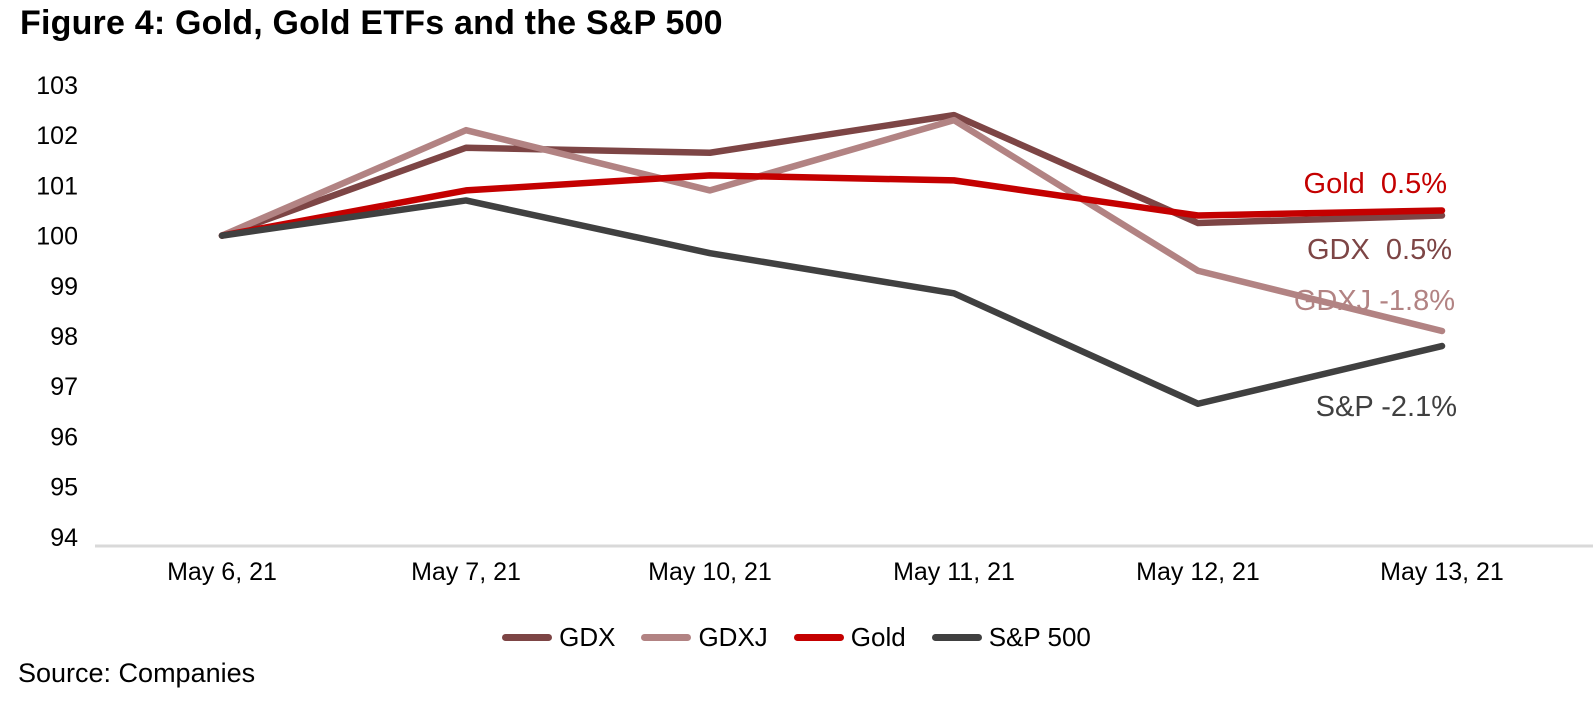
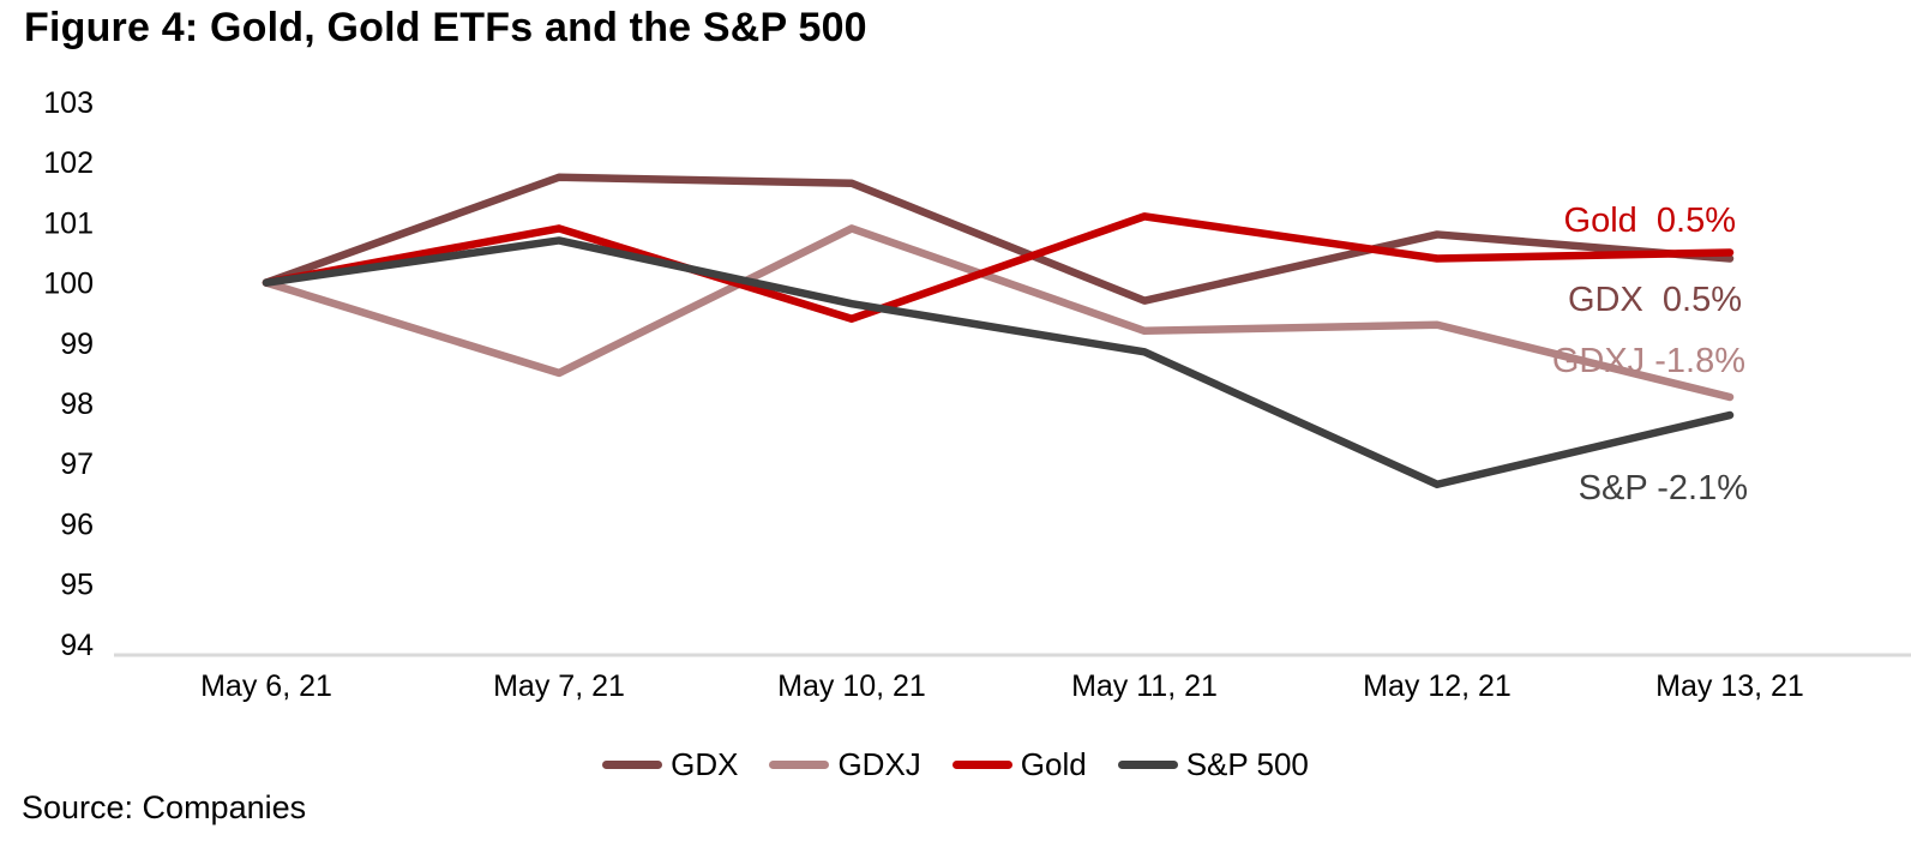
GDXJ/May 7, 21: 102.1 -> 98.5
Gold/May 10, 21: 101.2 -> 99.4
GDX/May 11, 21: 102.4 -> 99.7
GDXJ/May 11, 21: 102.3 -> 99.2
GDX/May 12, 21: 100.2 -> 100.8
